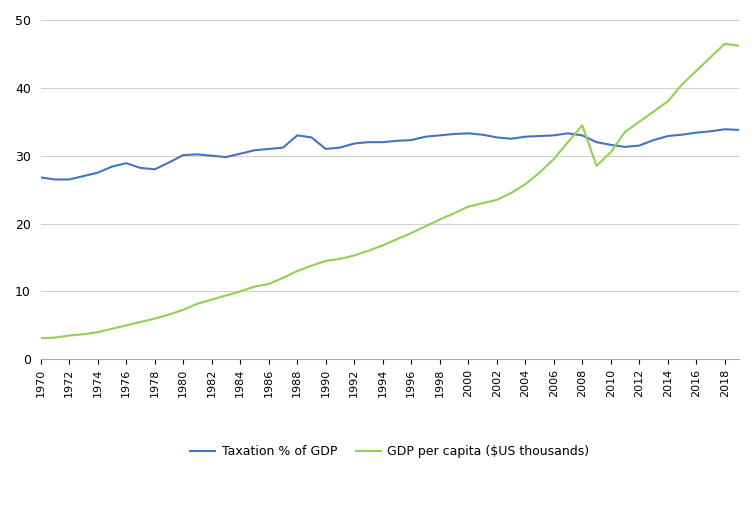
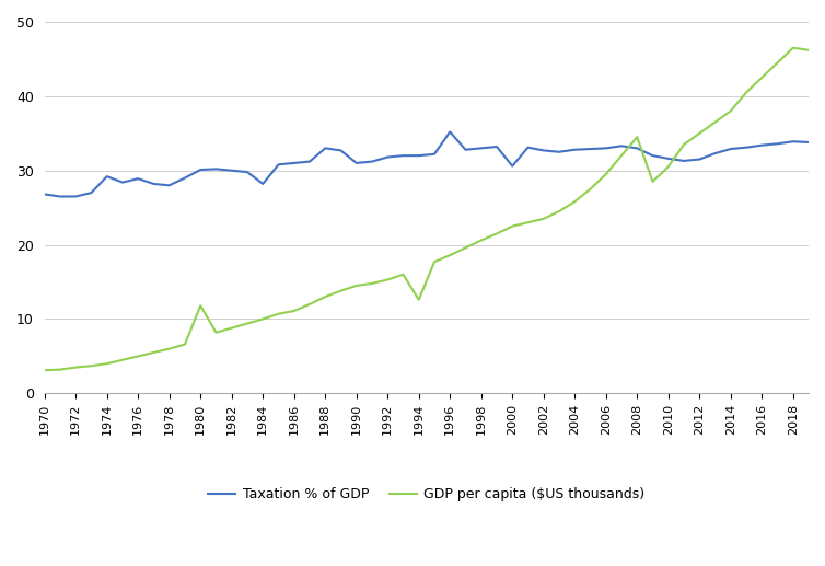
Taxation % of GDP/1974: 27.5 -> 29.2
GDP per capita ($US thousands)/1980: 7.3 -> 11.8
Taxation % of GDP/1984: 30.3 -> 28.2
GDP per capita ($US thousands)/1994: 16.8 -> 12.6
Taxation % of GDP/1996: 32.3 -> 35.2
Taxation % of GDP/2000: 33.3 -> 30.6
